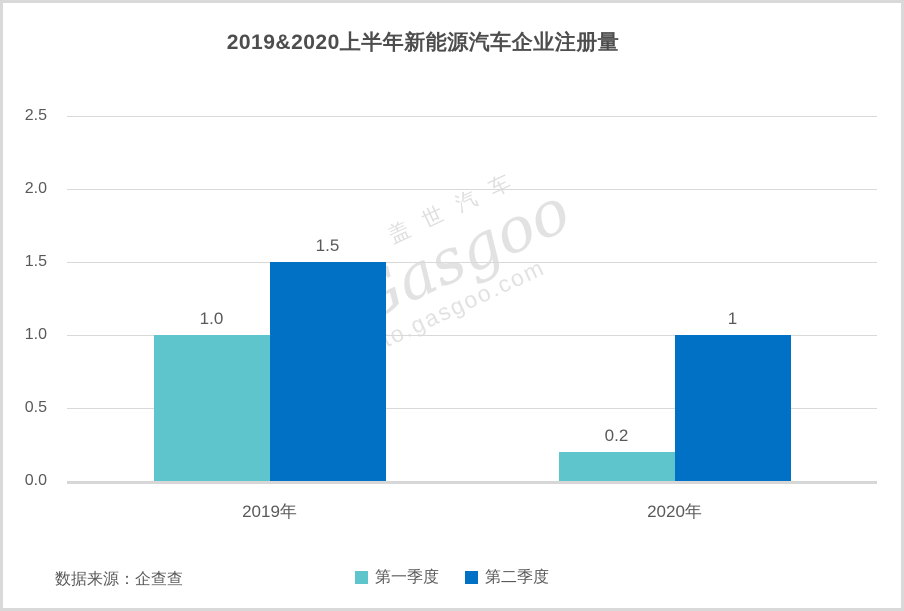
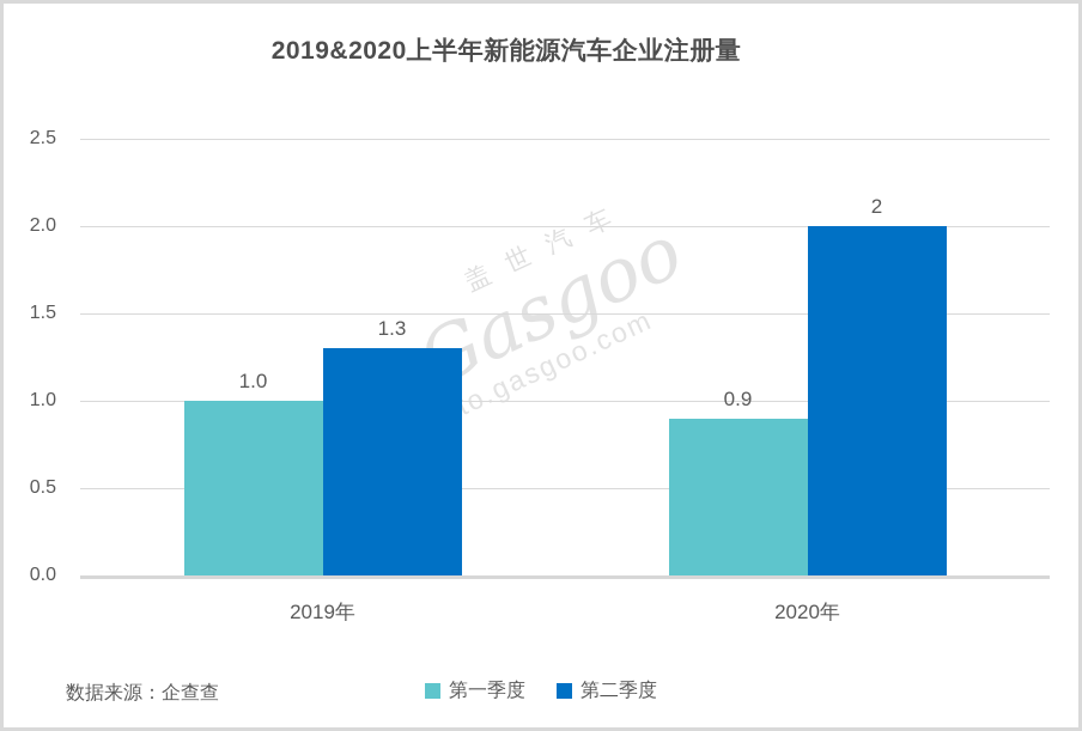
第二季度/2019年: 1.5 -> 1.3
第一季度/2020年: 0.2 -> 0.9
第二季度/2020年: 1 -> 2
